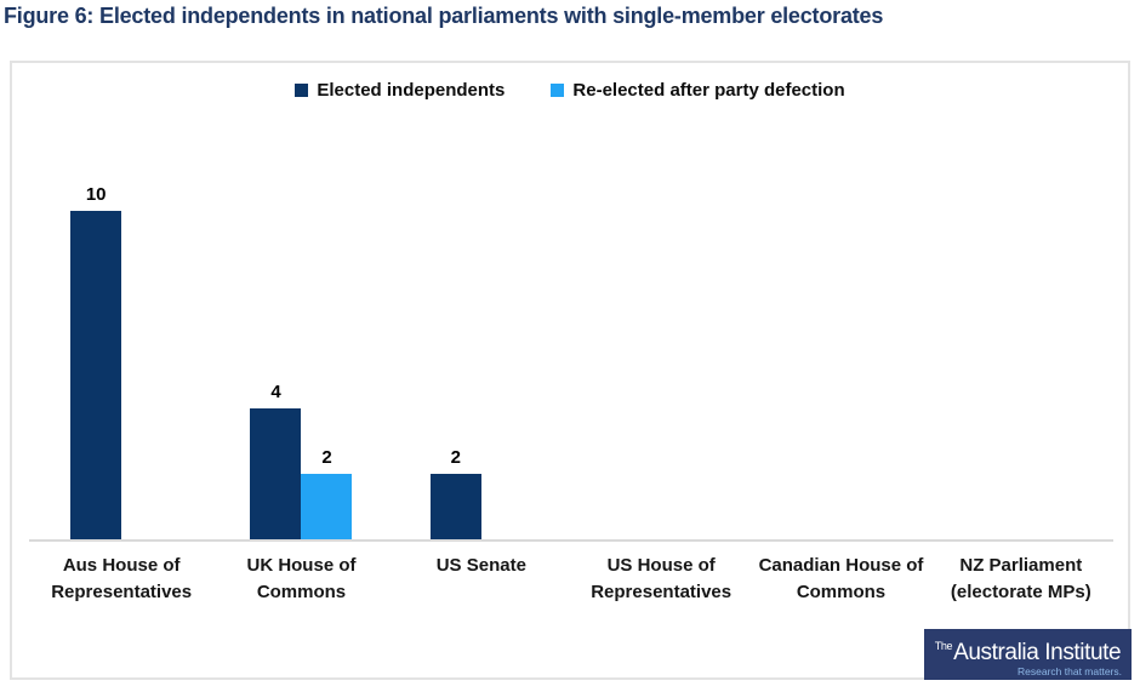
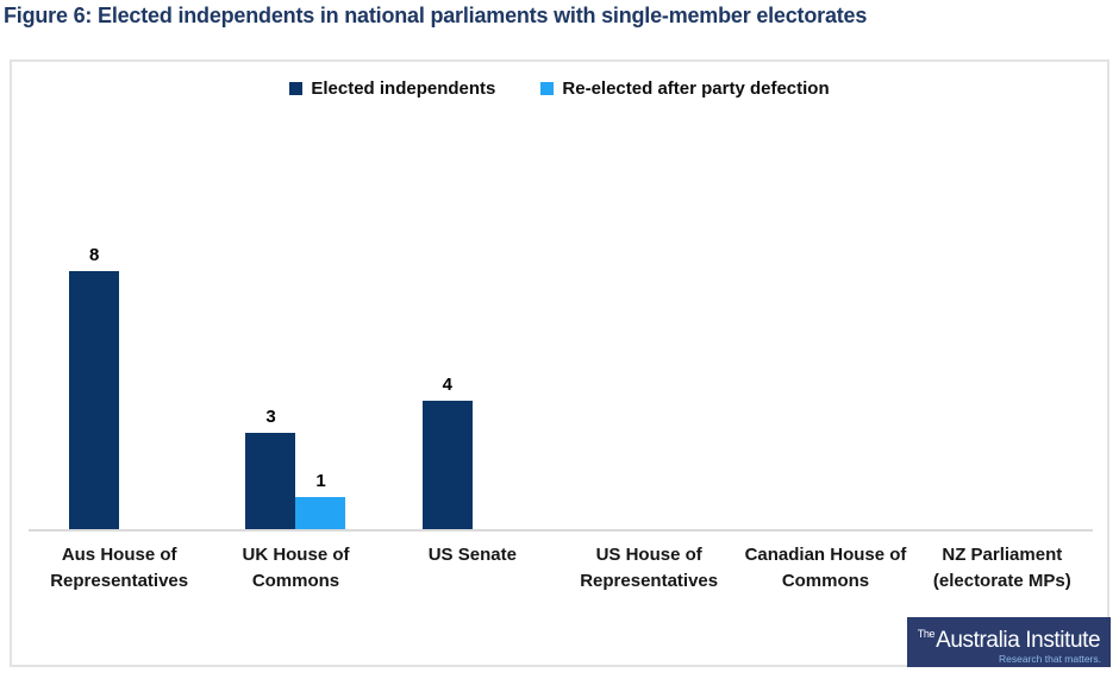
Elected independents/Aus House of Representatives: 10 -> 8
Elected independents/UK House of Commons: 4 -> 3
Re-elected after party defection/UK House of Commons: 2 -> 1
Elected independents/US Senate: 2 -> 4
